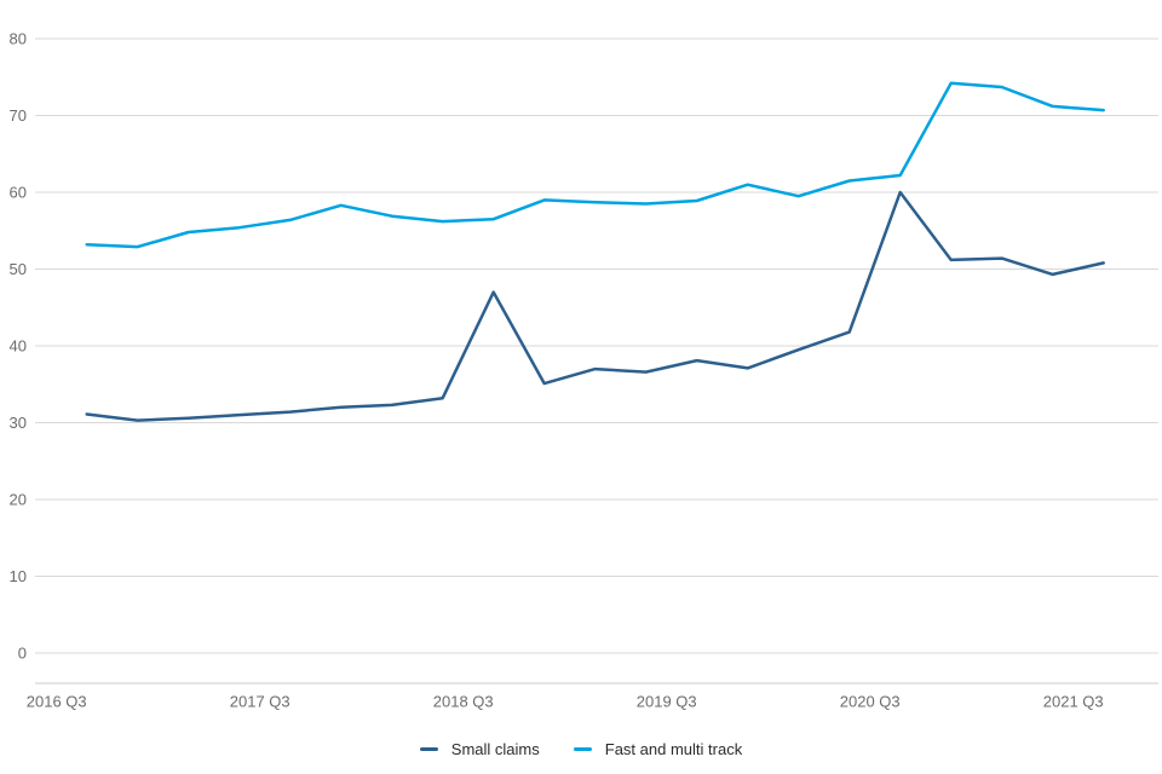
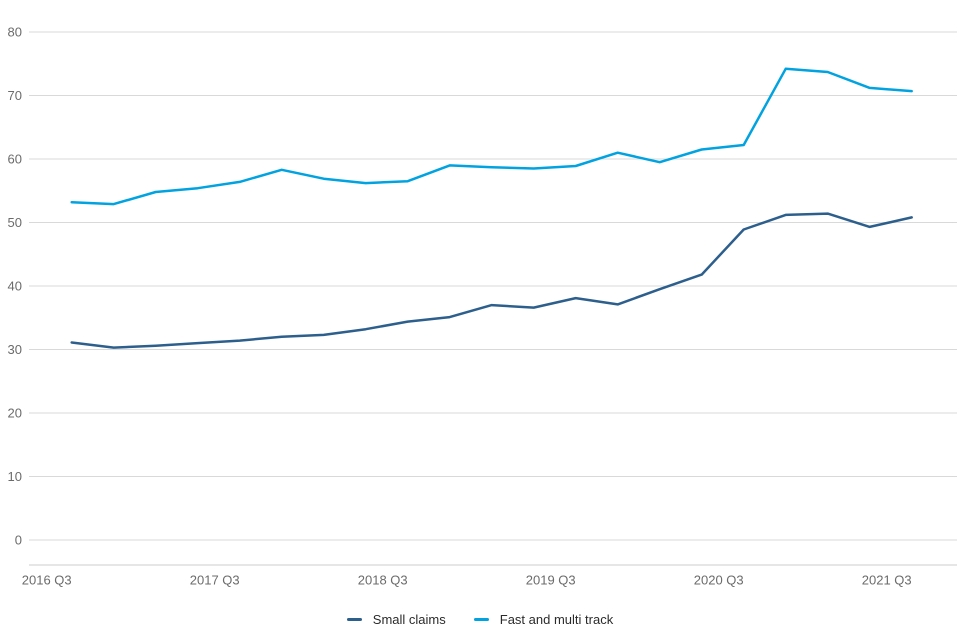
Small claims/2018 Q3: 47 -> 34
Small claims/2020 Q3: 60 -> 49
